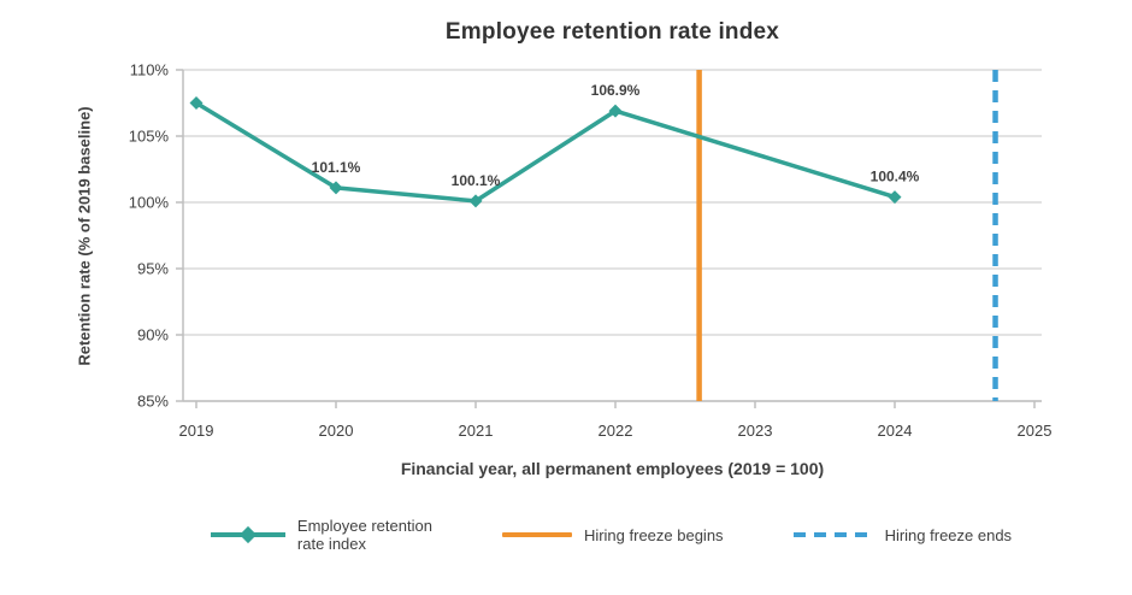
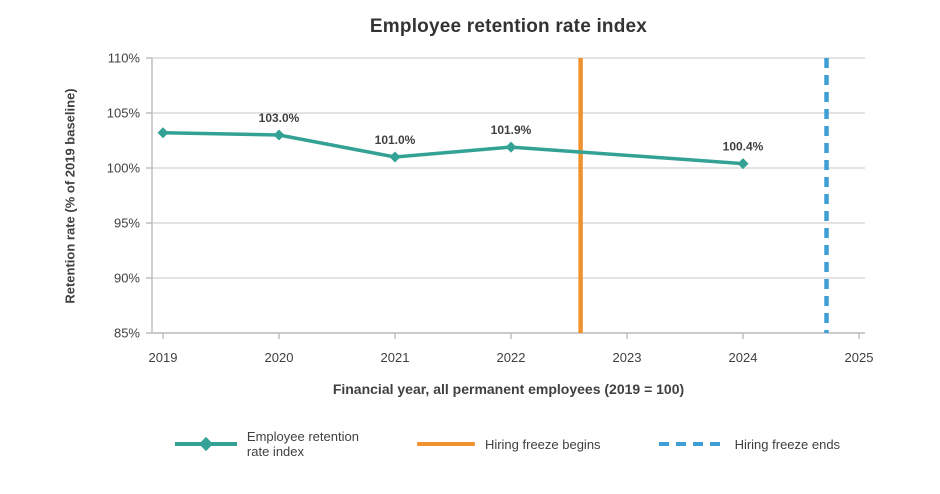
2019: 107.5% -> 103.2%
2020: 101.1% -> 103.0%
2021: 100.1% -> 101.0%
2022: 106.9% -> 101.9%
